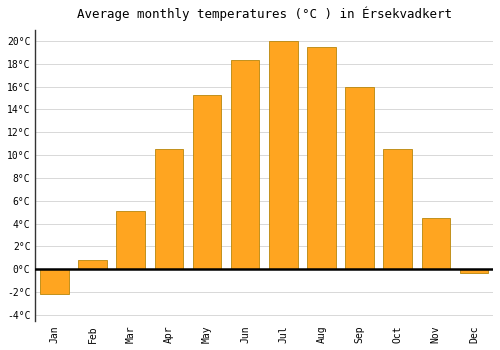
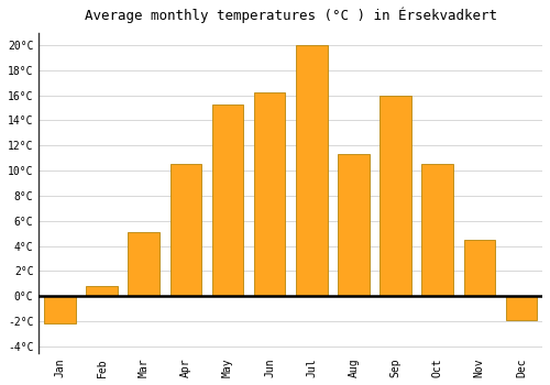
Jun: 18.3°C -> 16.2°C
Aug: 19.5°C -> 11.3°C
Dec: -0.3°C -> -1.9°C
